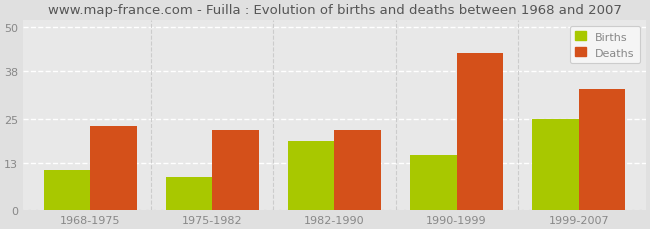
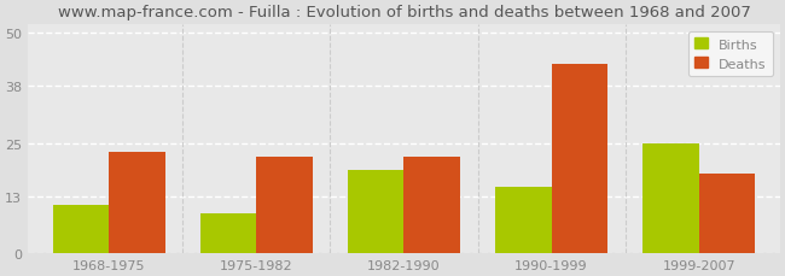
Deaths/1999-2007: 33 -> 18
